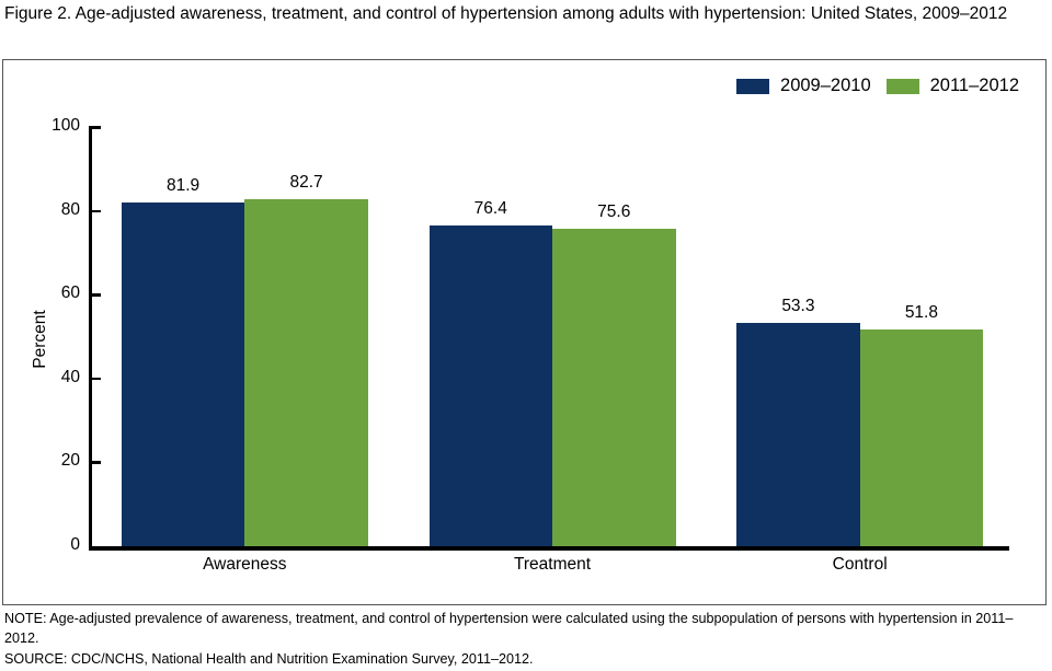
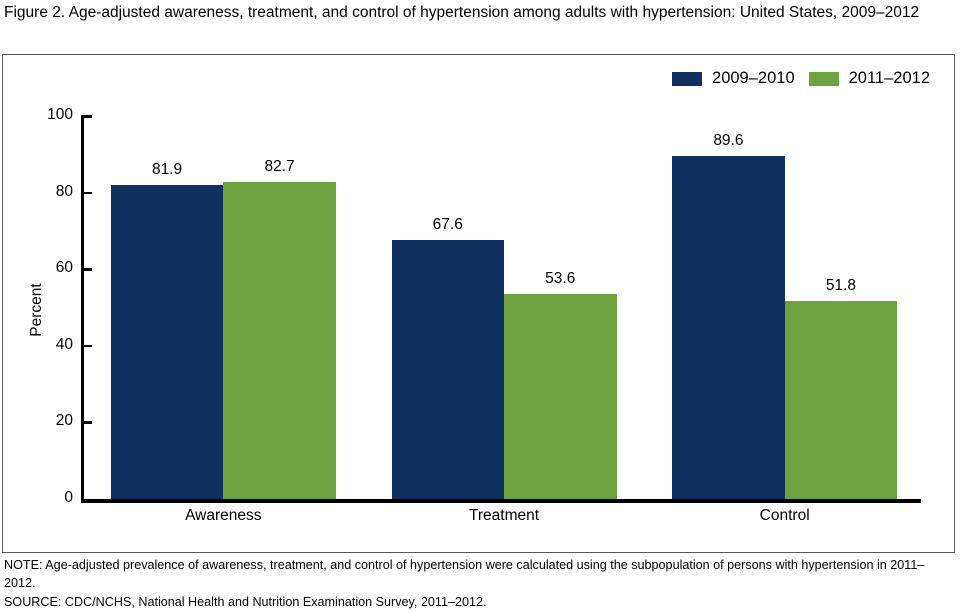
2009–2010/Treatment: 76.4 -> 67.6
2011–2012/Treatment: 75.6 -> 53.6
2009–2010/Control: 53.3 -> 89.6
